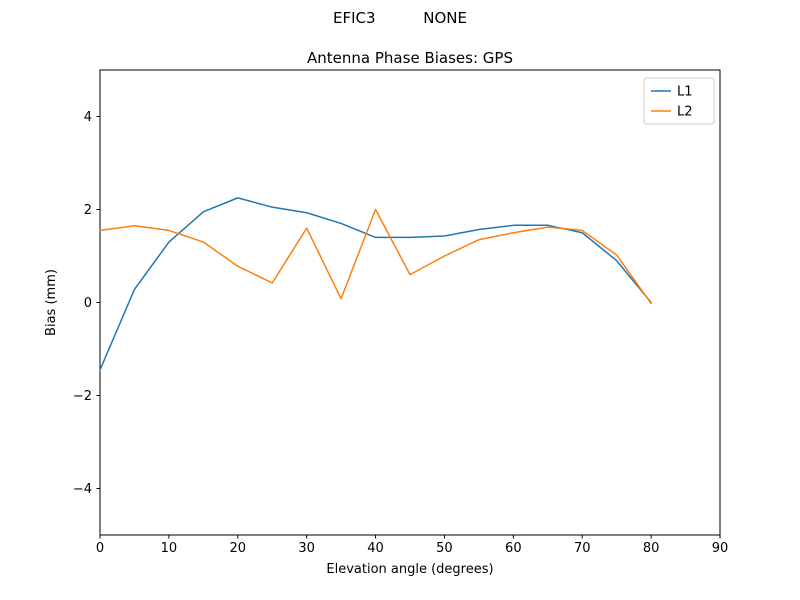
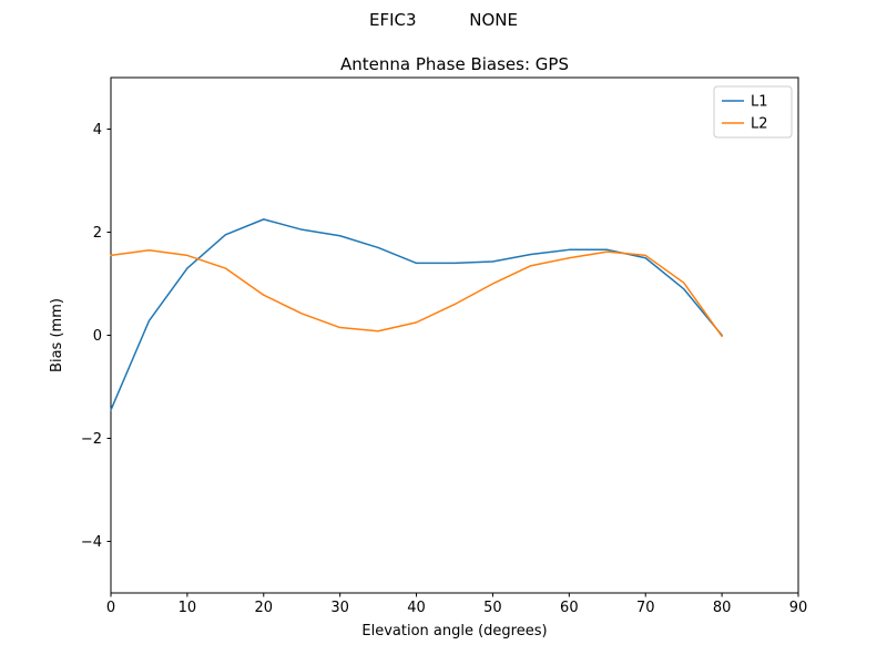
L2/30: 1.6 -> 0.1
L2/40: 2.0 -> 0.2
